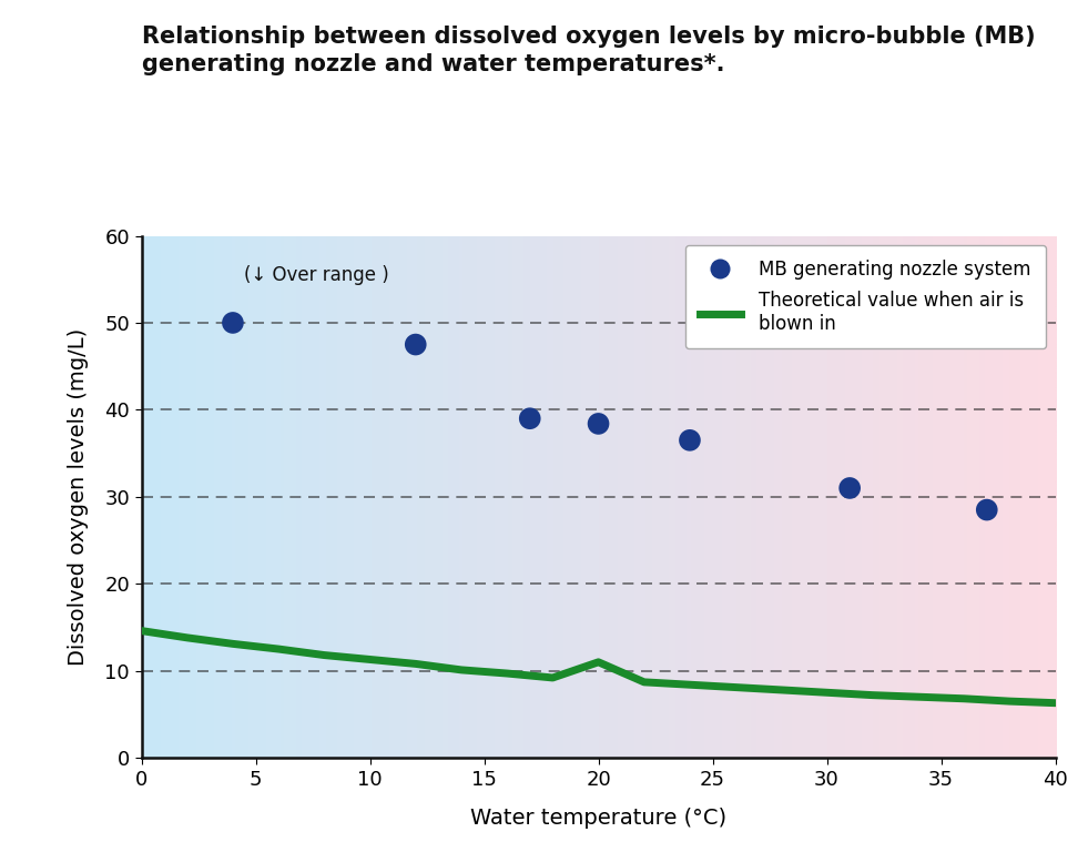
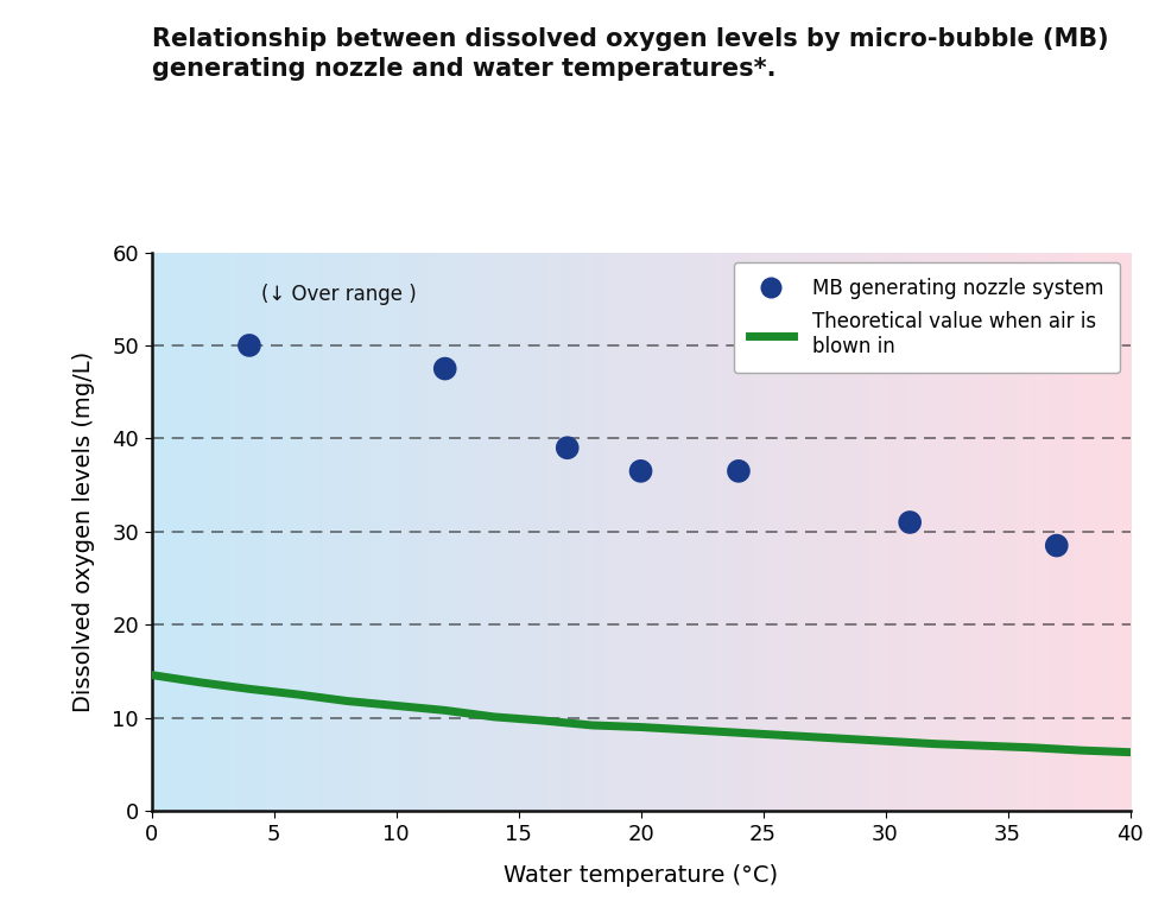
MB generating nozzle system/20: 38.4 -> 36.5
Theoretical value when air is blown in/20: 11.0 -> 9.0
